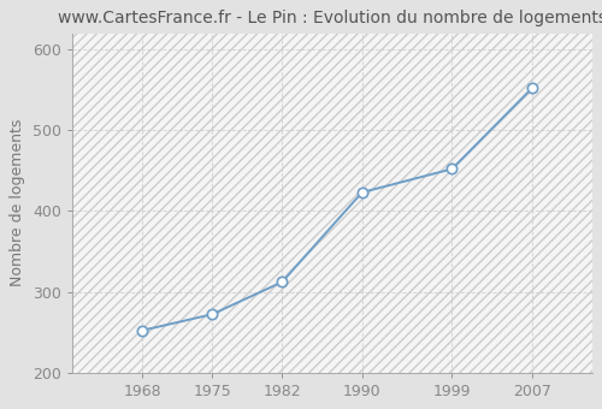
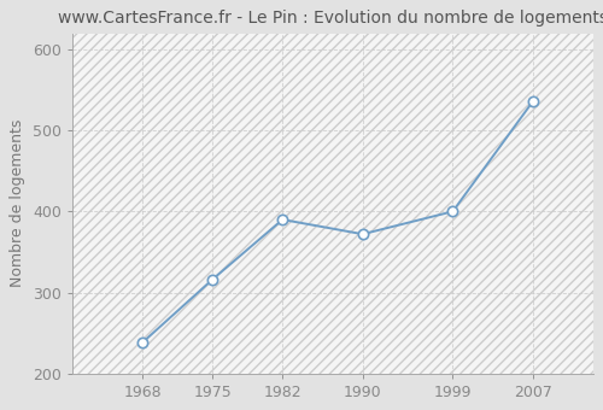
1968: 252 -> 238
1975: 272 -> 316
1982: 312 -> 390
1990: 423 -> 372
1999: 452 -> 400
2007: 552 -> 536
